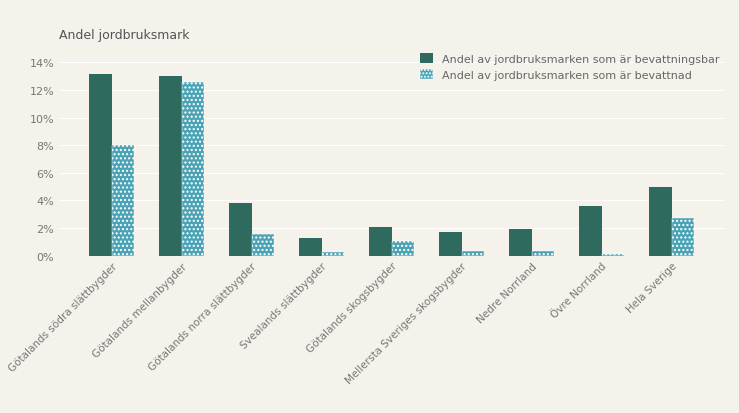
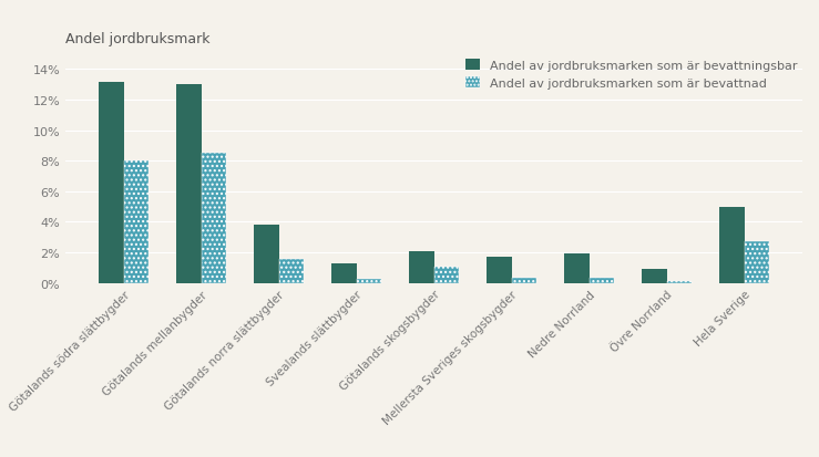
Andel av jordbruksmarken som är bevattnad/Götalands mellanbygder: 12.6% -> 8.5%
Andel av jordbruksmarken som är bevattningsbar/Övre Norrland: 3.6% -> 0.9%
